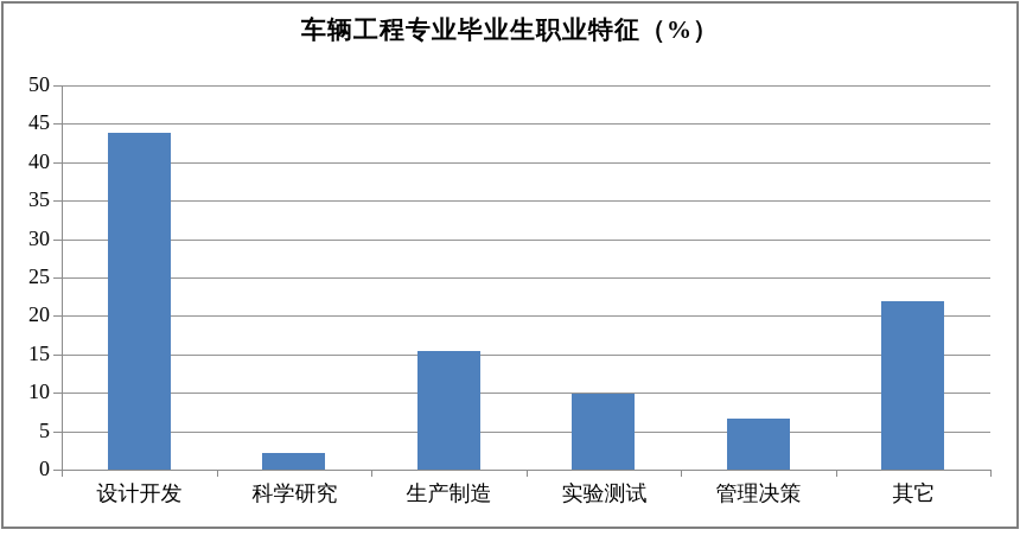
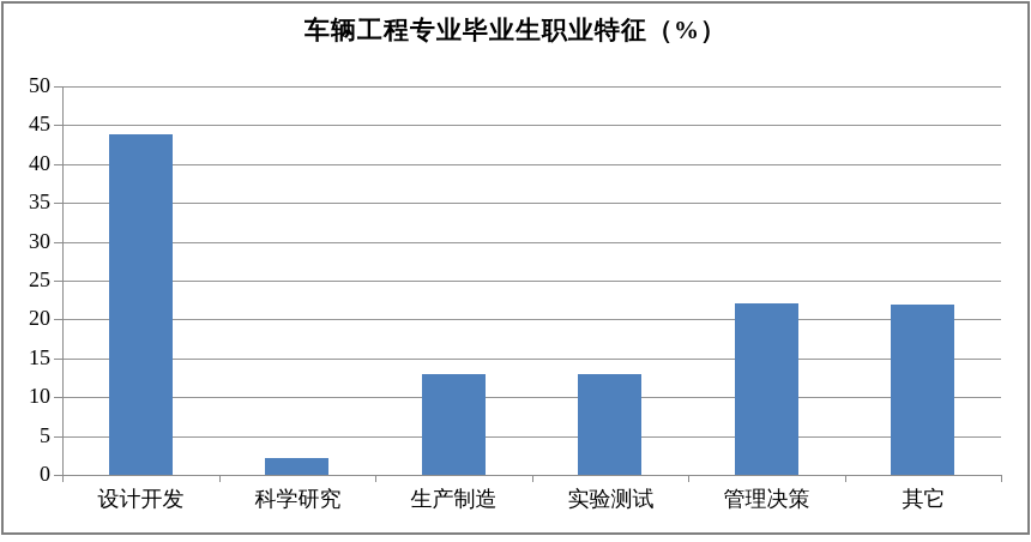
生产制造: 15 -> 13
实验测试: 10 -> 13
管理决策: 7 -> 22
